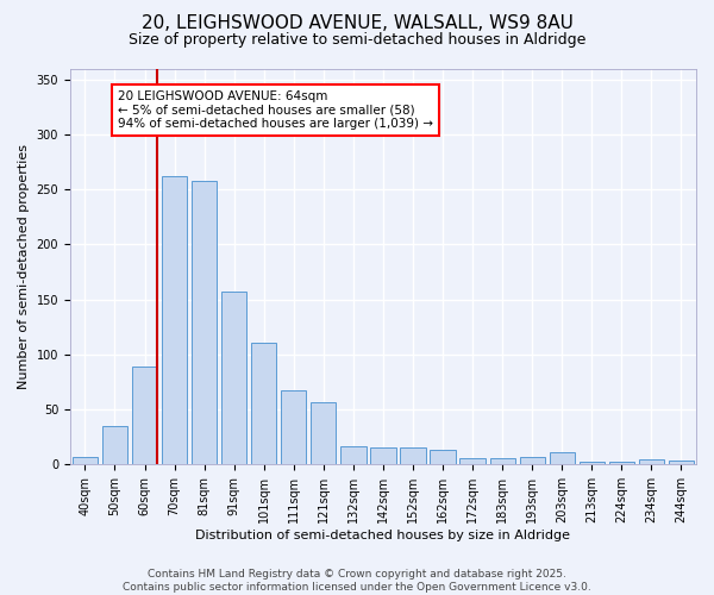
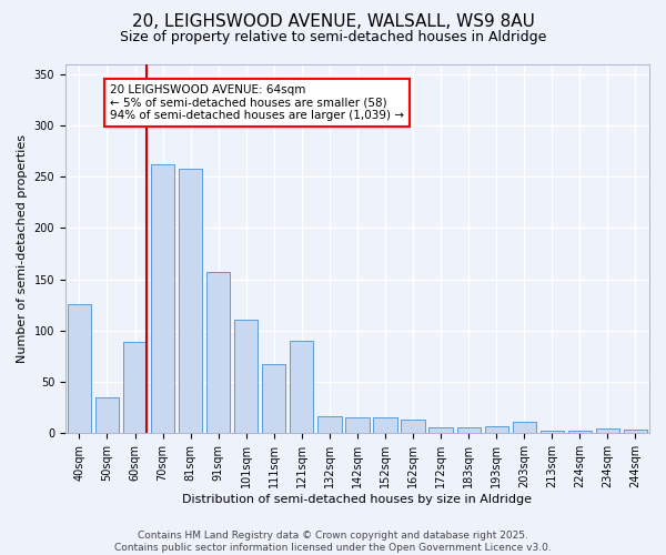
40sqm: 7 -> 126
121sqm: 57 -> 90
